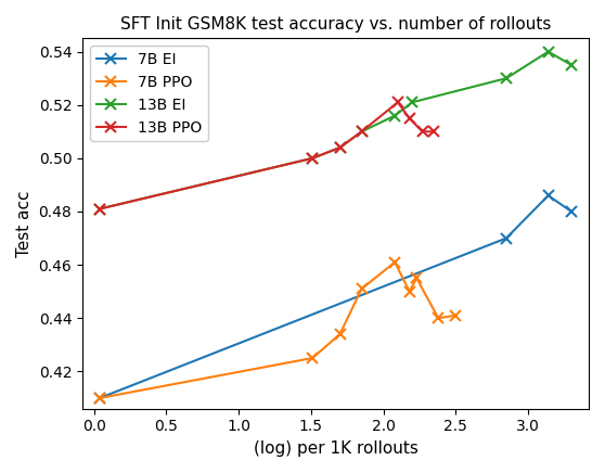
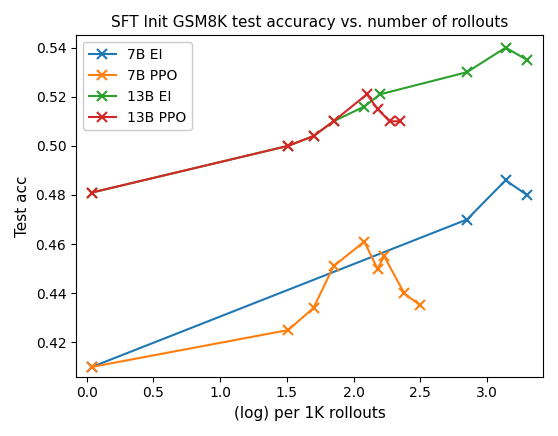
7B PPO/2.5: 0.441 -> 0.435
